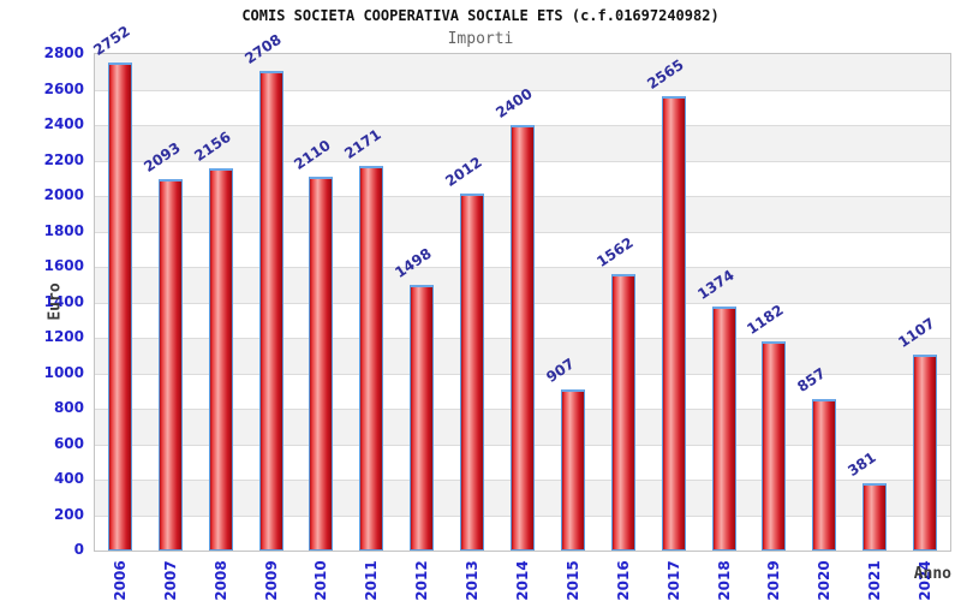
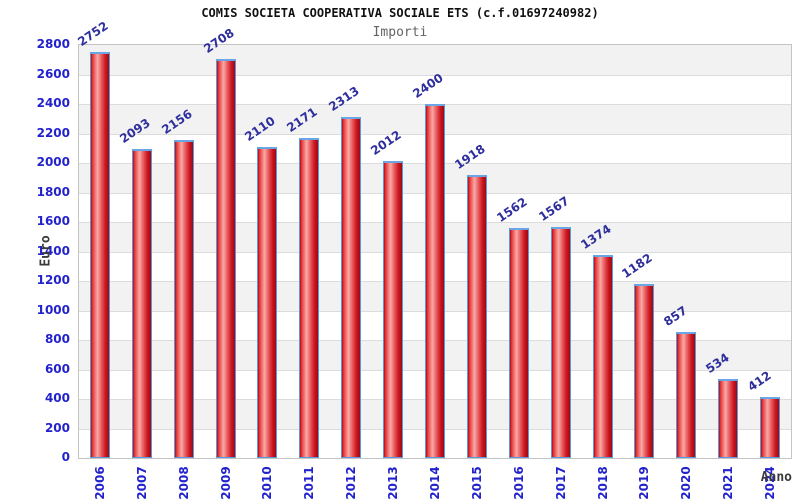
2012: 1498 -> 2313
2015: 907 -> 1918
2017: 2565 -> 1567
2021: 381 -> 534
2024: 1107 -> 412
